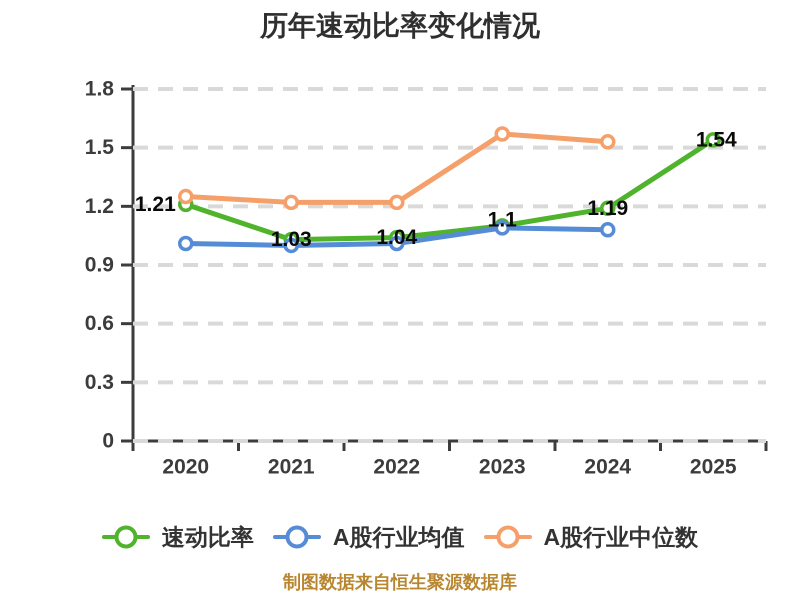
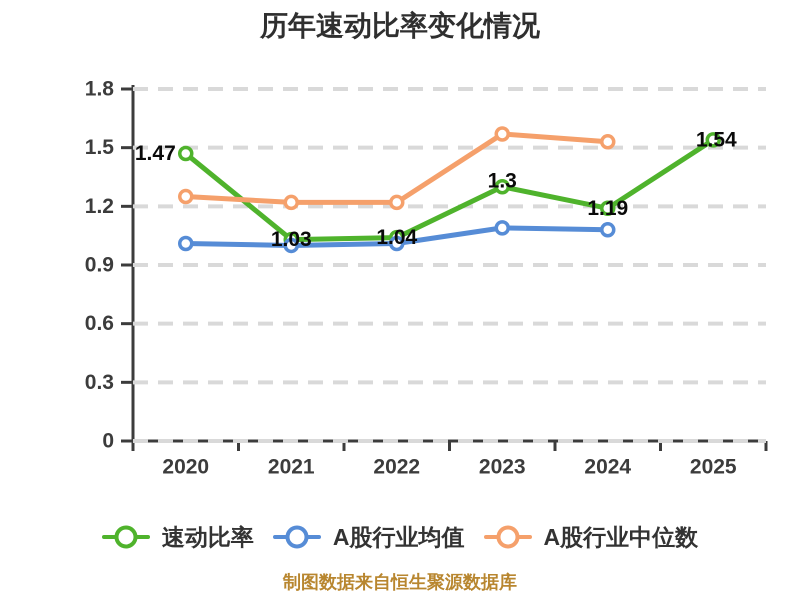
速动比率/2020: 1.21 -> 1.47
速动比率/2023: 1.1 -> 1.3
